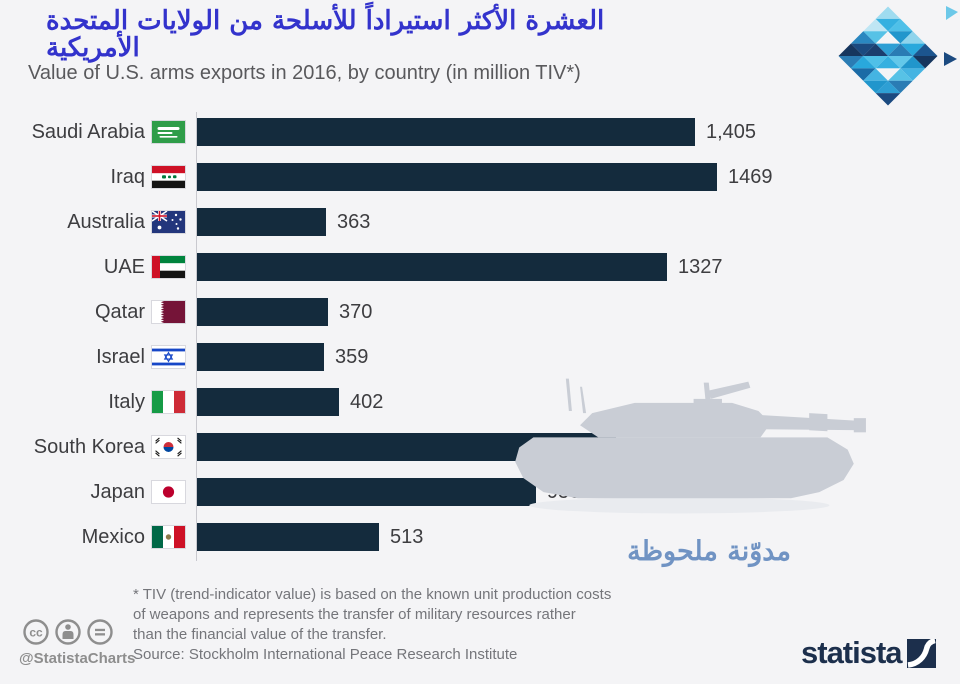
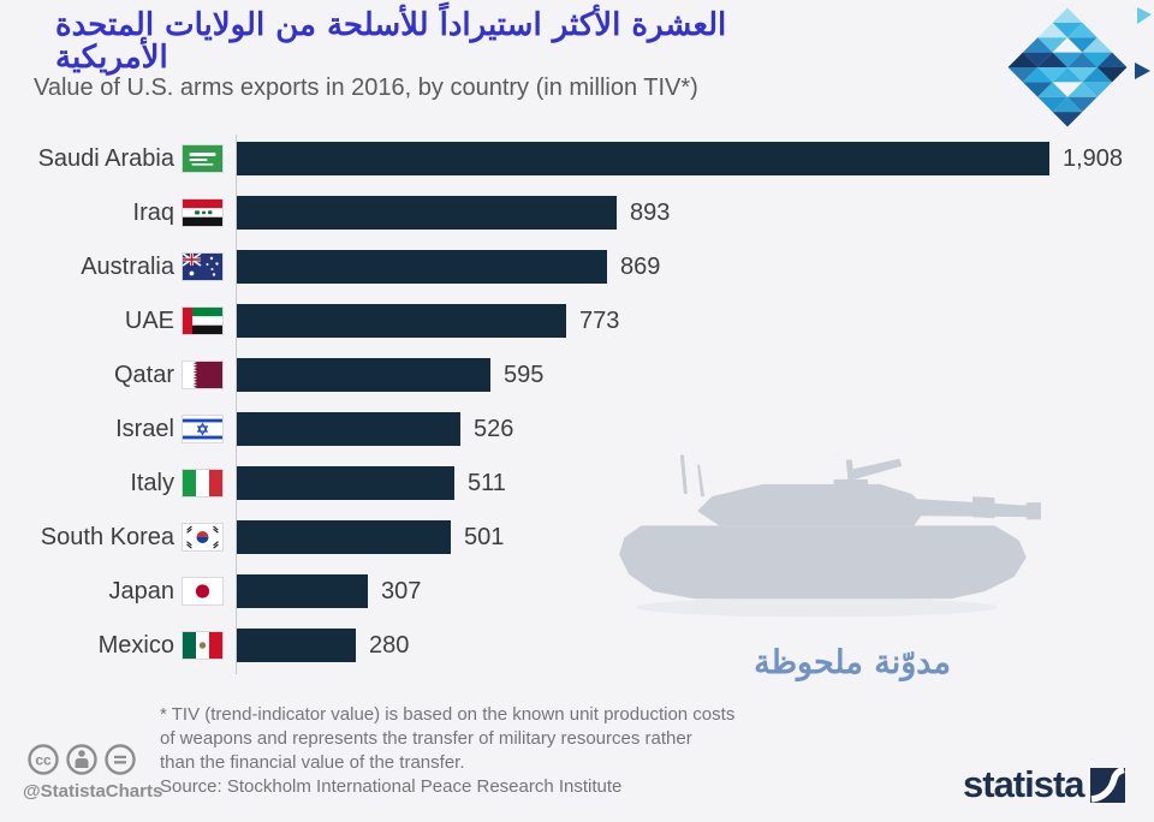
Saudi Arabia: 1,405 -> 1,908
Iraq: 1469 -> 893
Australia: 363 -> 869
UAE: 1327 -> 773
Qatar: 370 -> 595
Israel: 359 -> 526
Italy: 402 -> 511
South Korea: 1183 -> 501
Japan: 956 -> 307
Mexico: 513 -> 280
